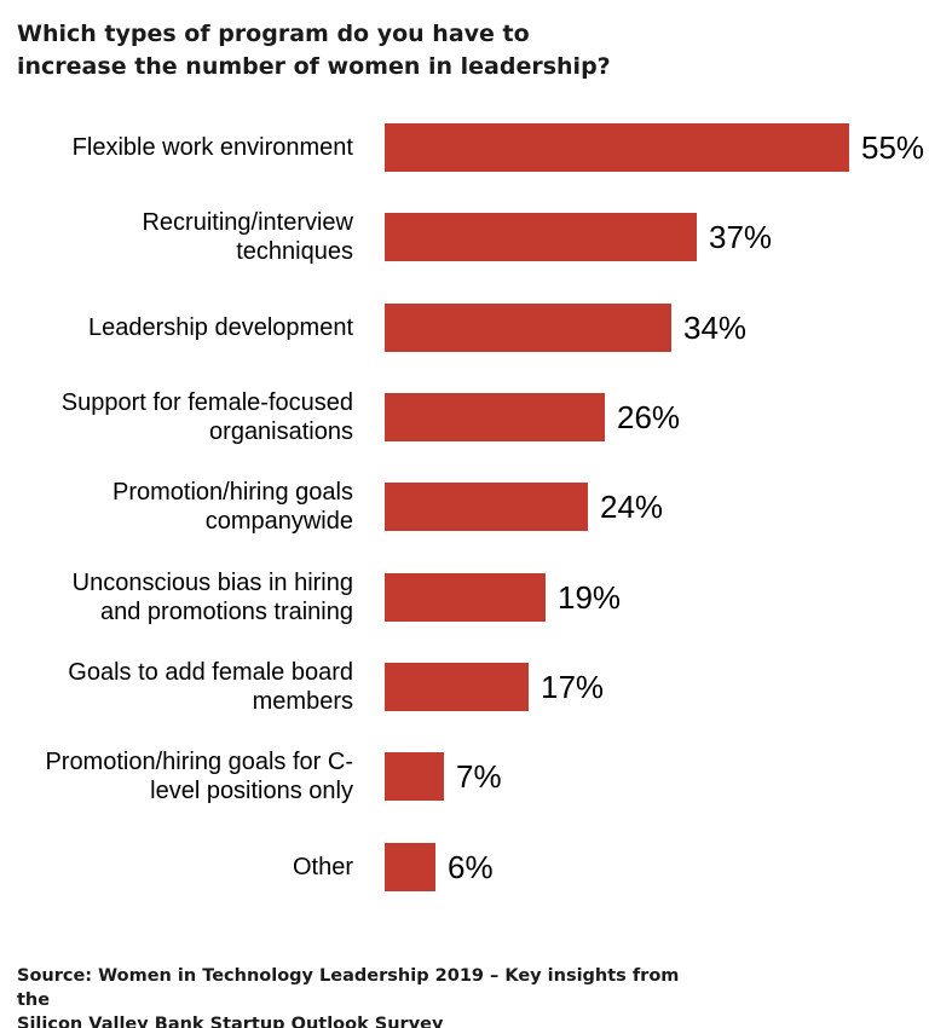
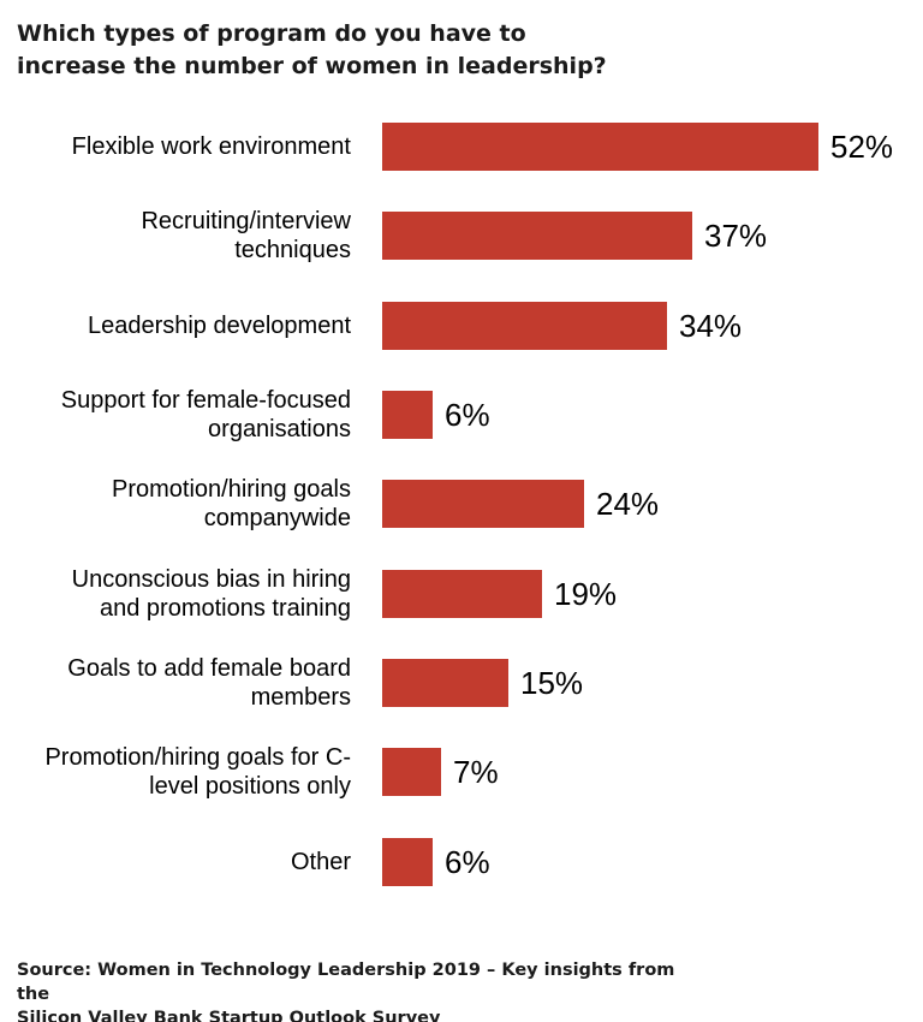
Flexible work environment: 55% -> 52%
Support for female-focused organisations: 26% -> 6%
Goals to add female board members: 17% -> 15%
